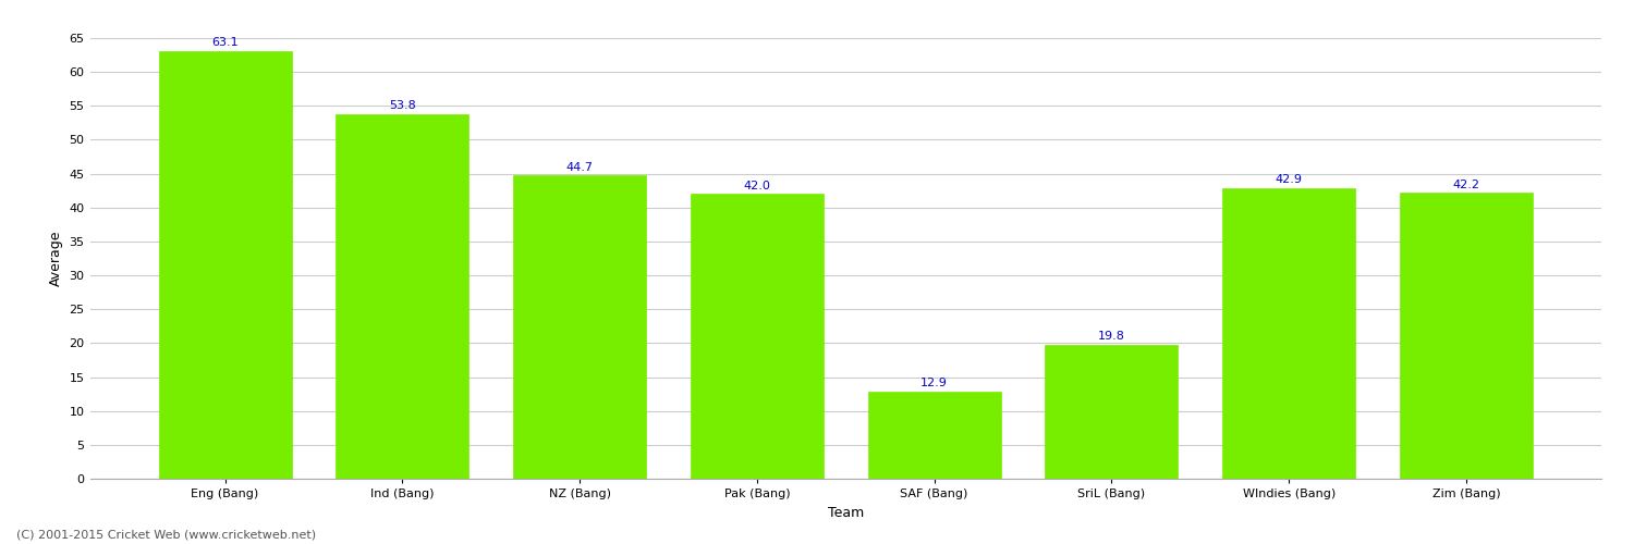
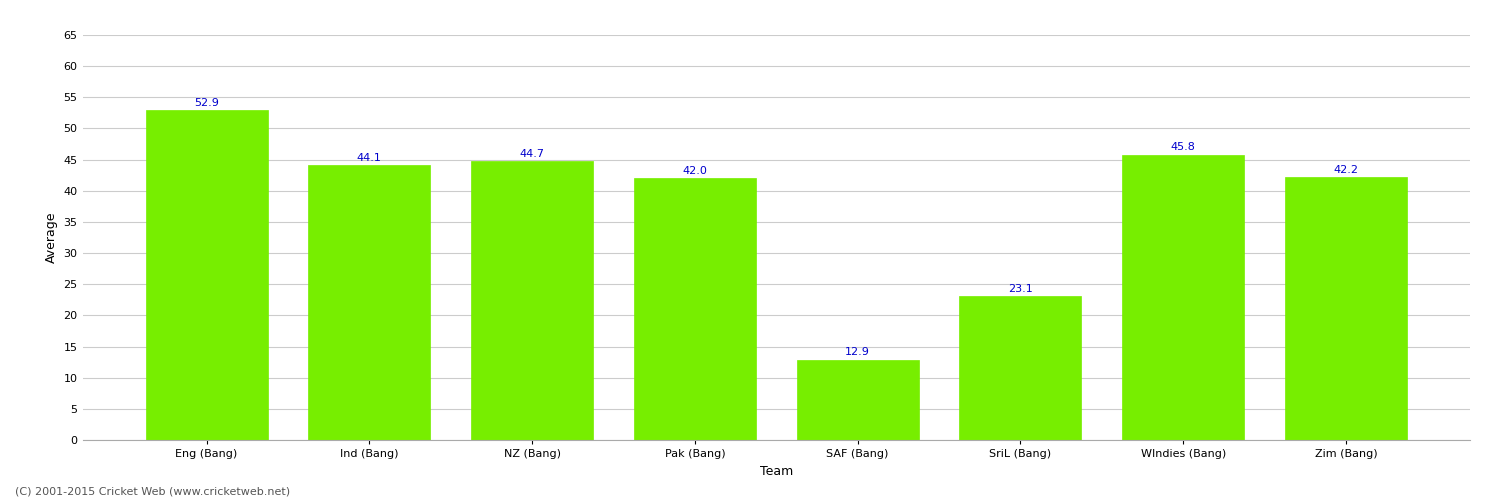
Eng (Bang): 63.1 -> 52.9
Ind (Bang): 53.8 -> 44.1
SriL (Bang): 19.8 -> 23.1
WIndies (Bang): 42.9 -> 45.8
